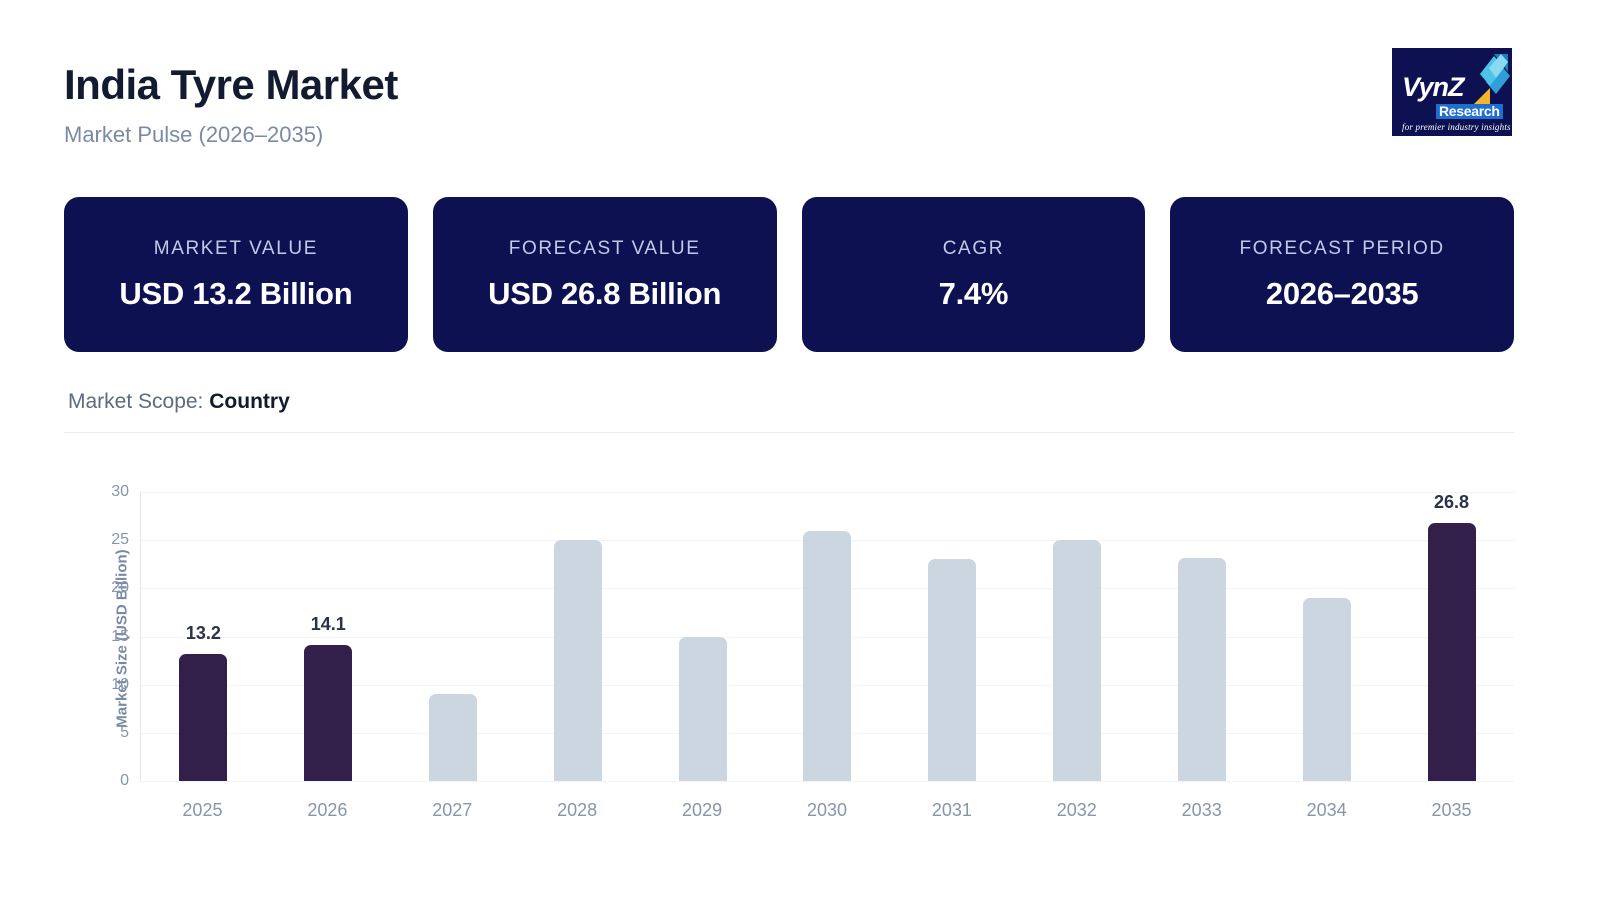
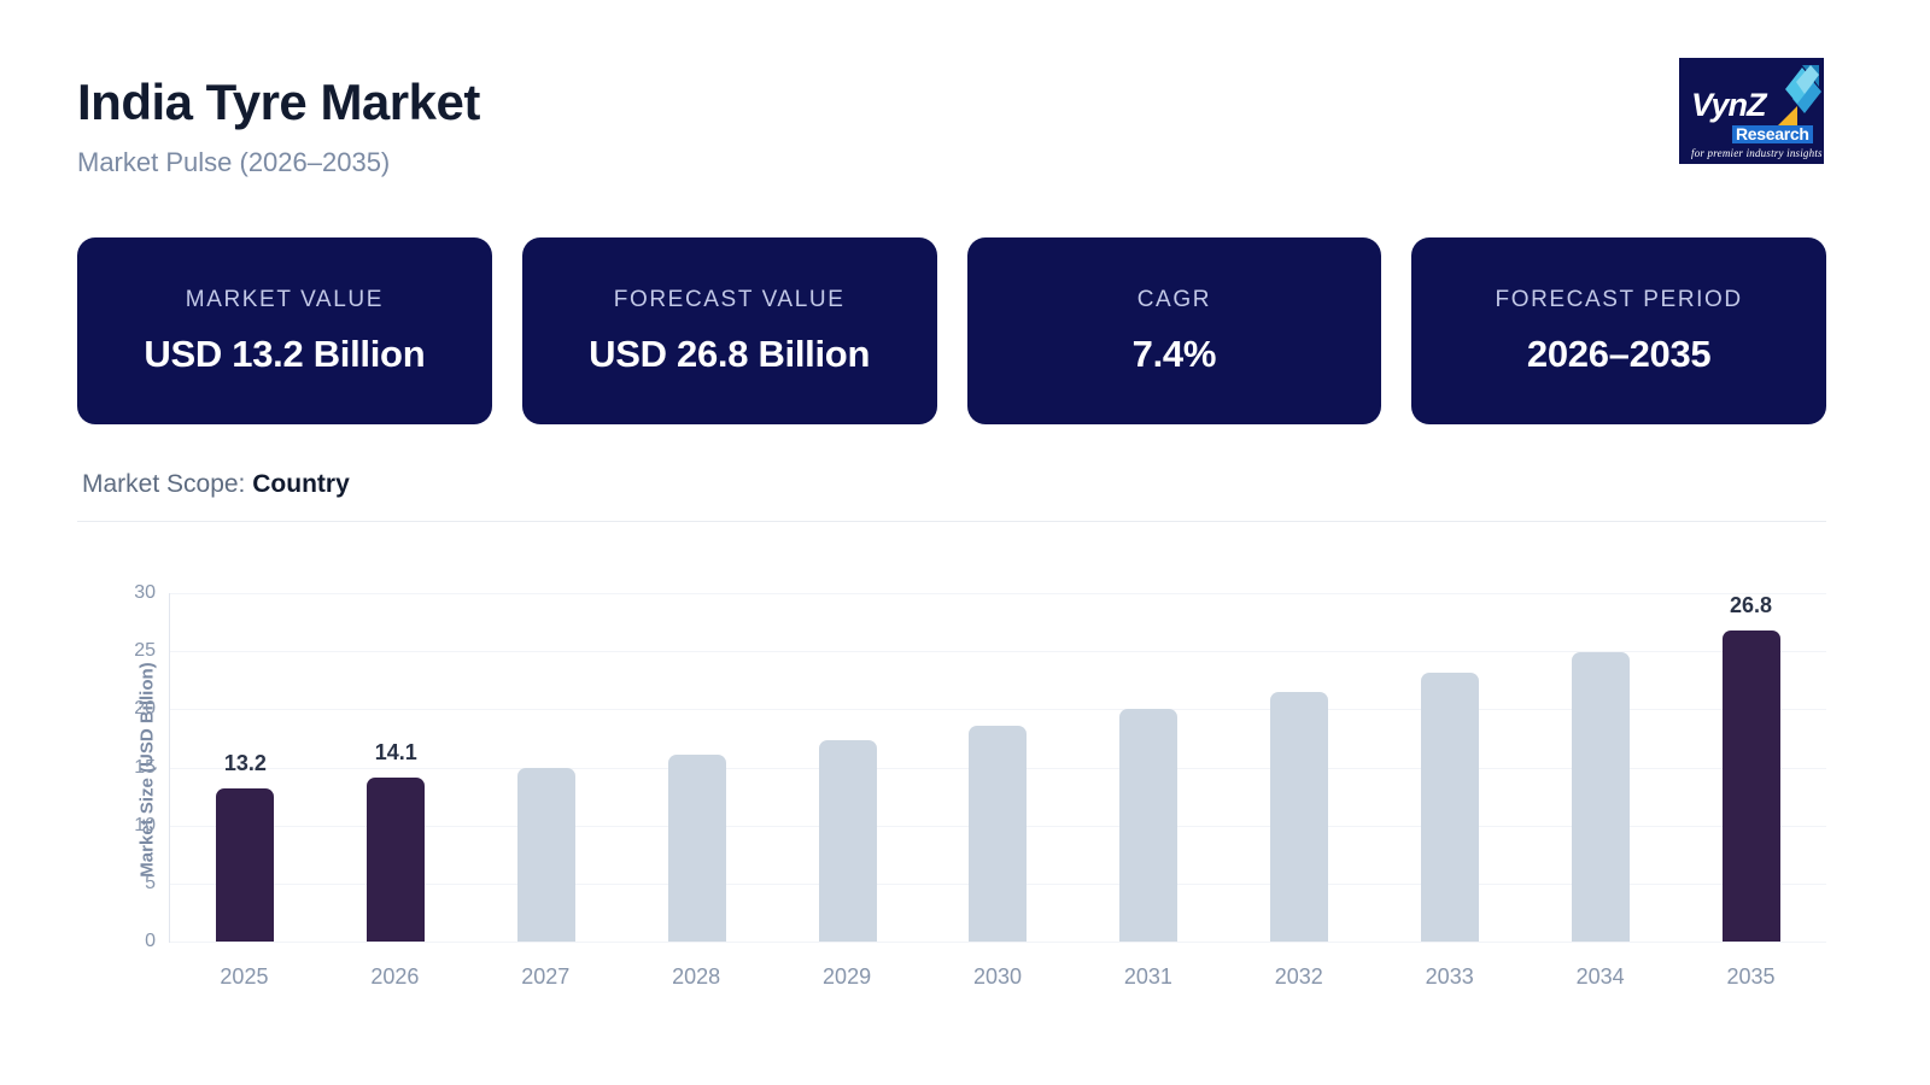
2027: 9 -> 15
2028: 25 -> 16
2029: 15 -> 17
2030: 26 -> 19
2031: 23 -> 20
2032: 25 -> 22
2034: 19 -> 25
